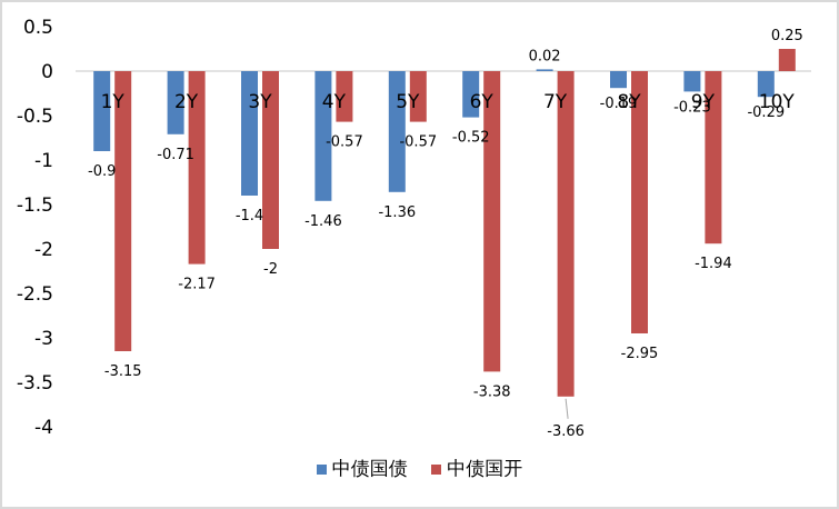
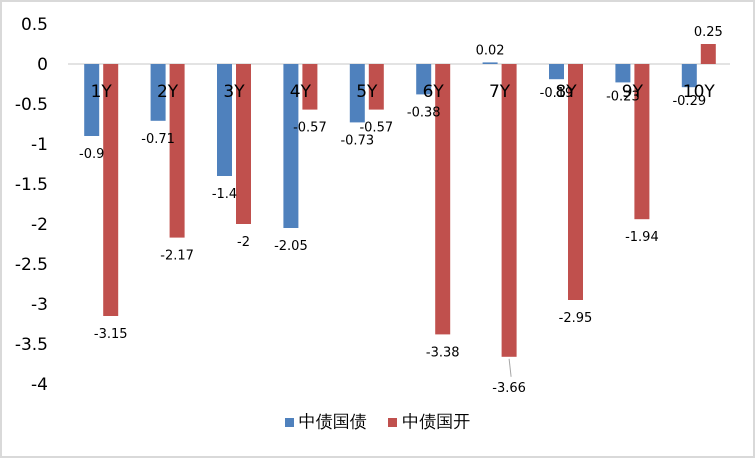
中债国债/4Y: -1.46 -> -2.05
中债国债/5Y: -1.36 -> -0.73
中债国债/6Y: -0.52 -> -0.38
